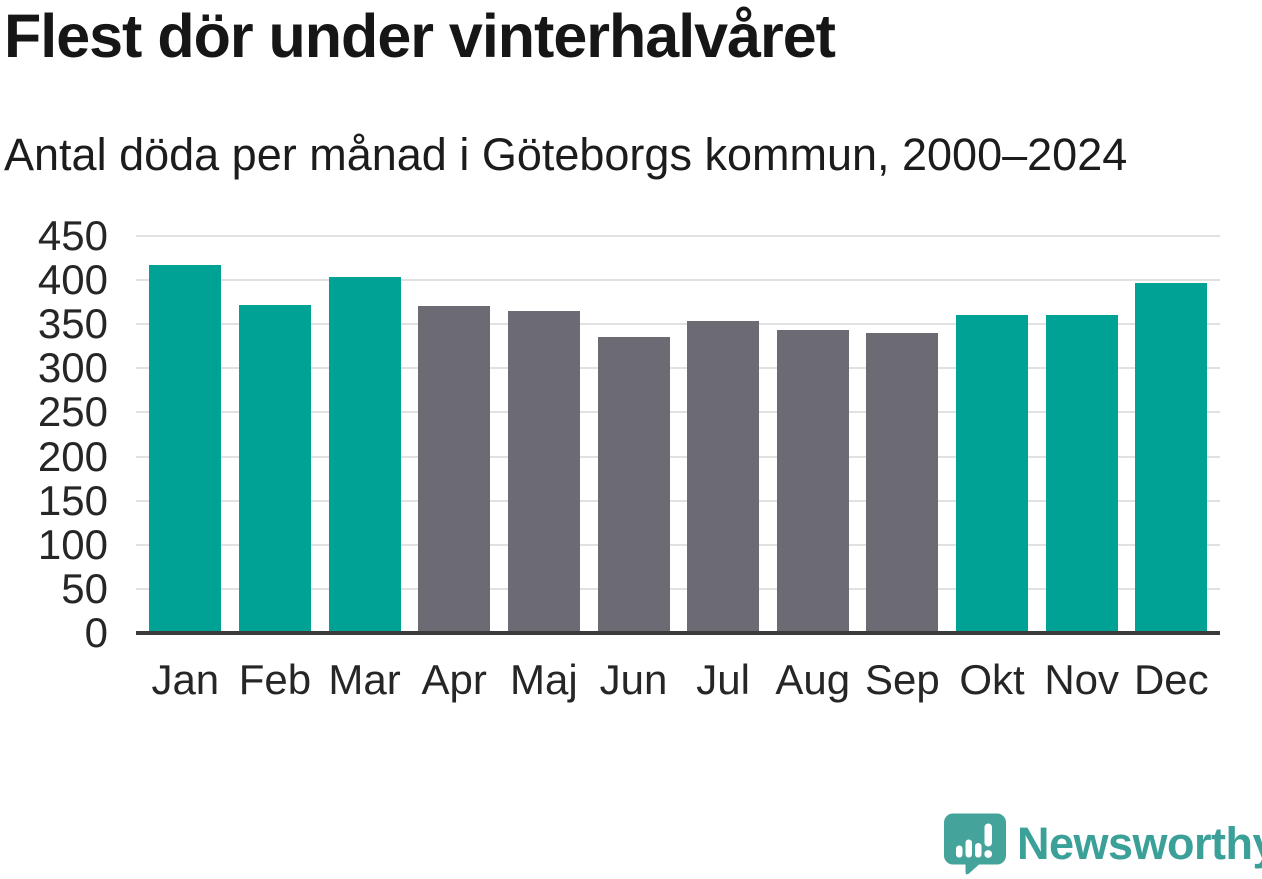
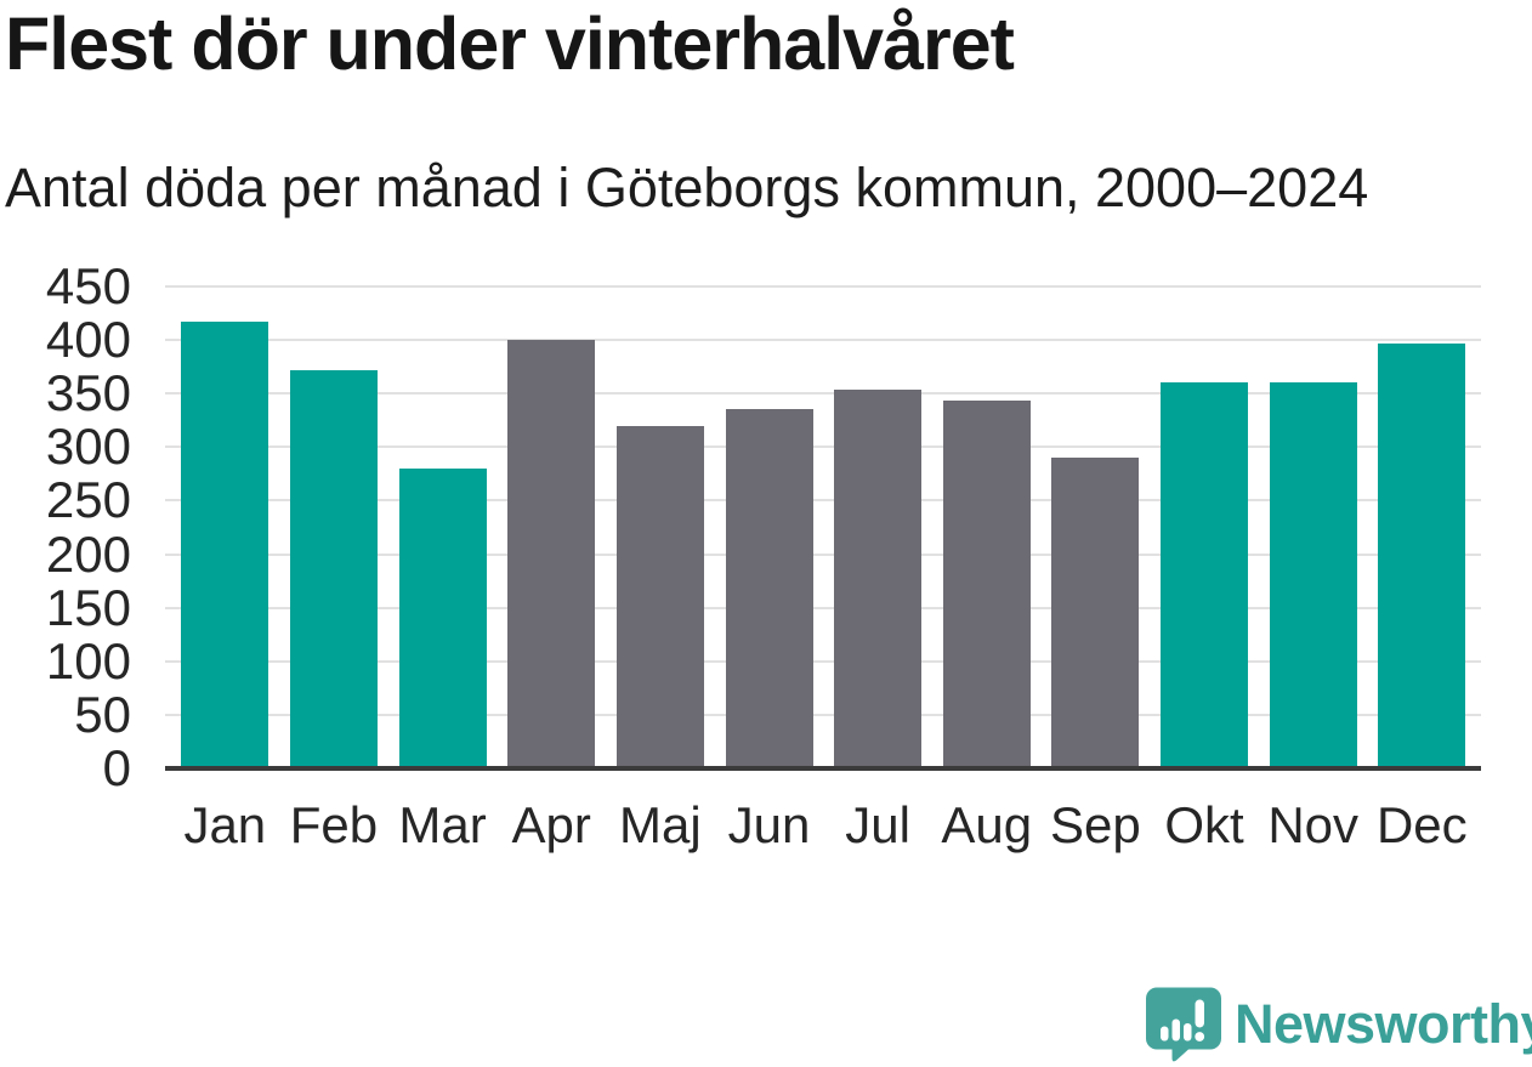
Mar: 400 -> 280
Apr: 370 -> 400
Maj: 360 -> 320
Sep: 340 -> 290
